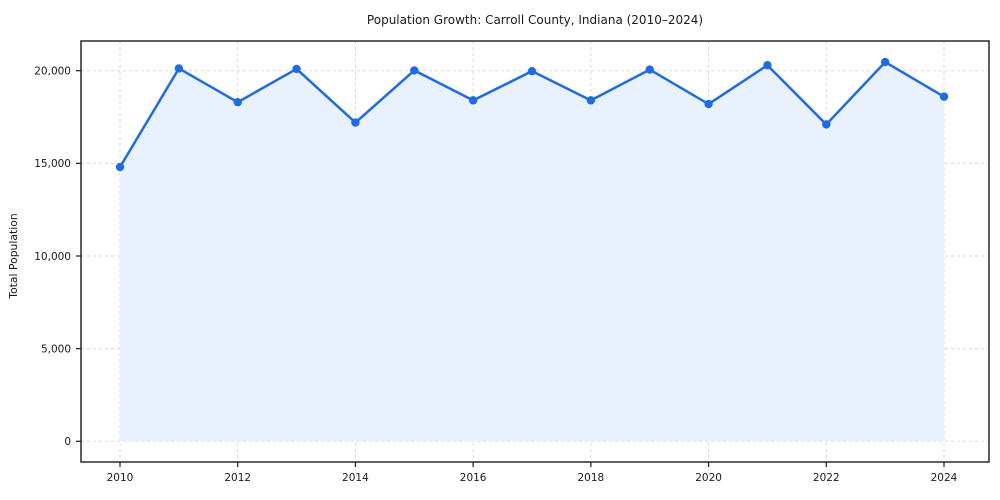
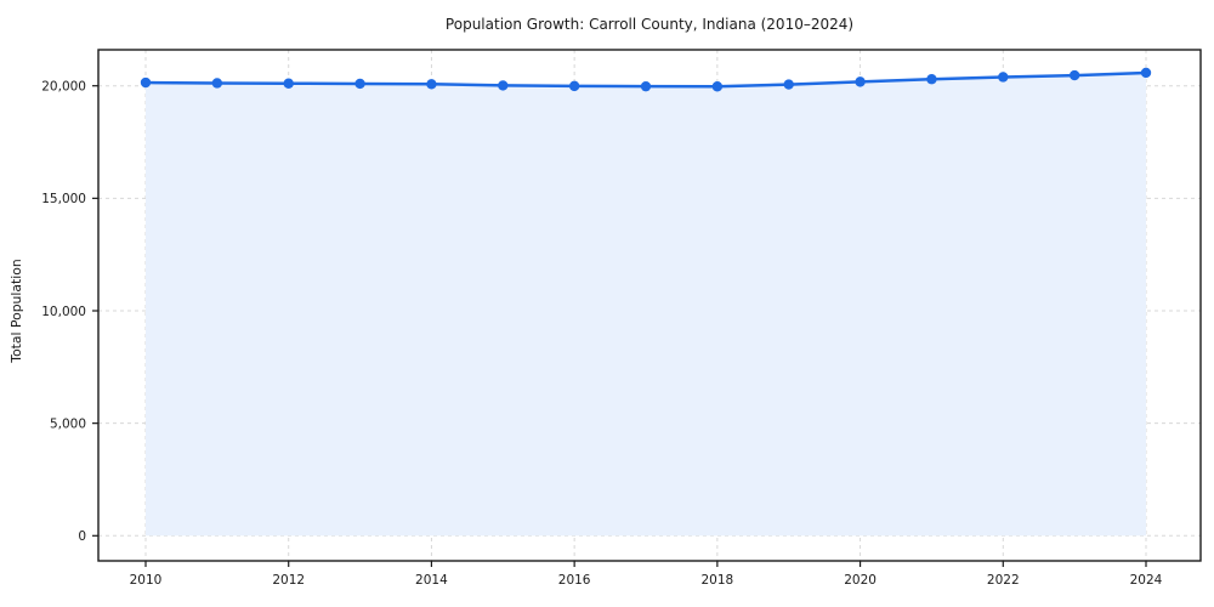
2010: 14800 -> 20100
2012: 18300 -> 20100
2014: 17200 -> 20100
2016: 18400 -> 20000
2018: 18400 -> 20000
2020: 18200 -> 20200
2022: 17100 -> 20400
2024: 18600 -> 20600
